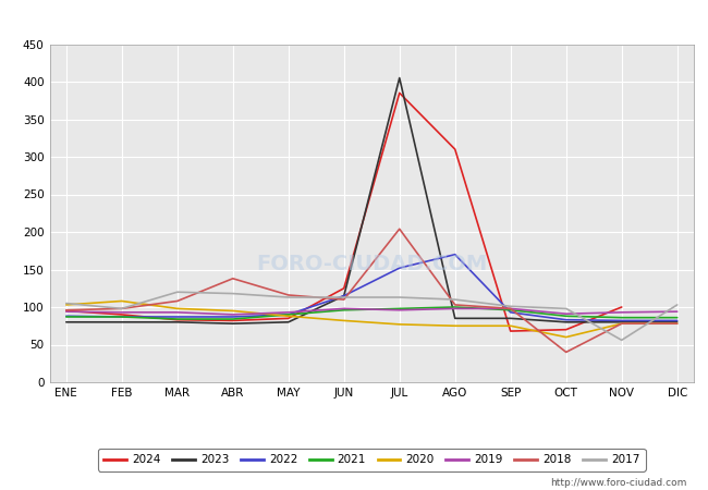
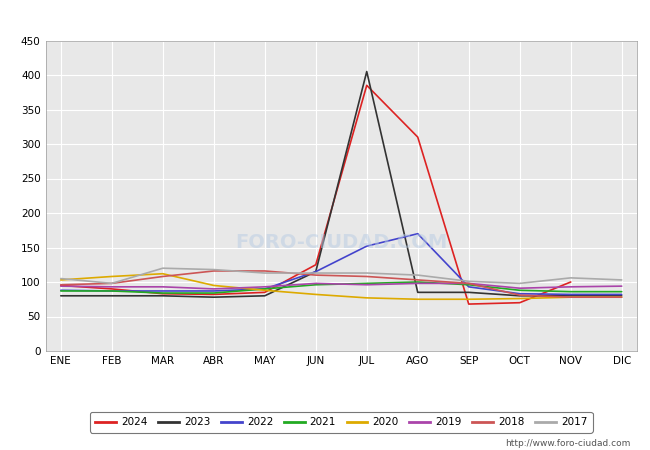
2020/MAR: 98 -> 112
2018/ABR: 138 -> 116
2018/JUL: 204 -> 108
2020/OCT: 60 -> 76
2018/OCT: 40 -> 81
2017/NOV: 56 -> 106
